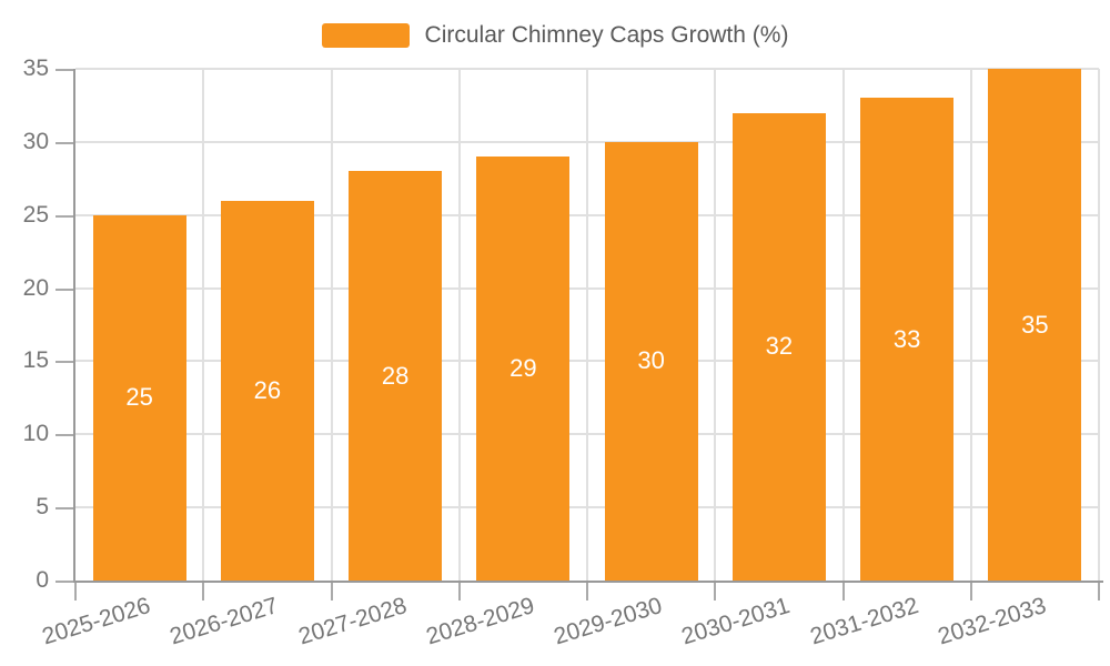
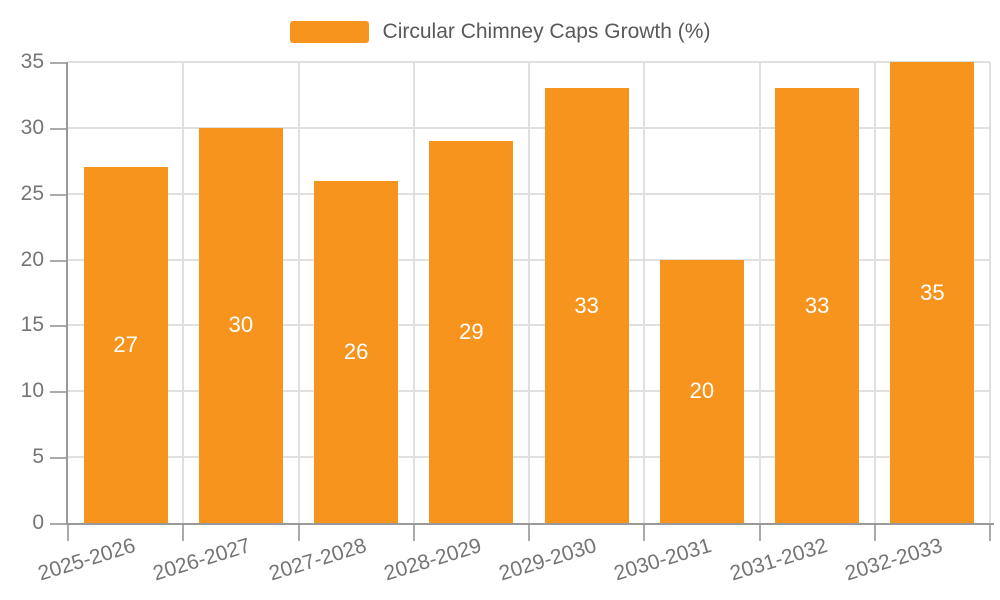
2025-2026: 25 -> 27
2026-2027: 26 -> 30
2027-2028: 28 -> 26
2029-2030: 30 -> 33
2030-2031: 32 -> 20
